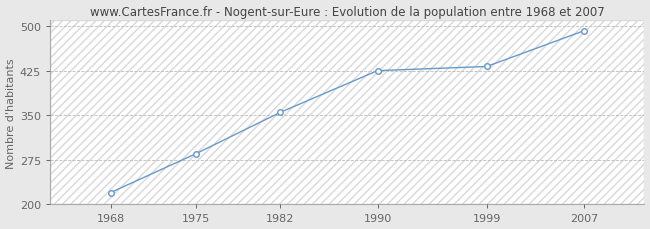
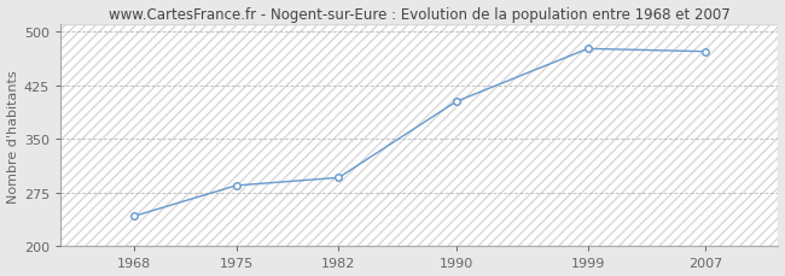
1968: 220 -> 242
1982: 355 -> 296
1990: 425 -> 402
1999: 432 -> 476
2007: 492 -> 472
